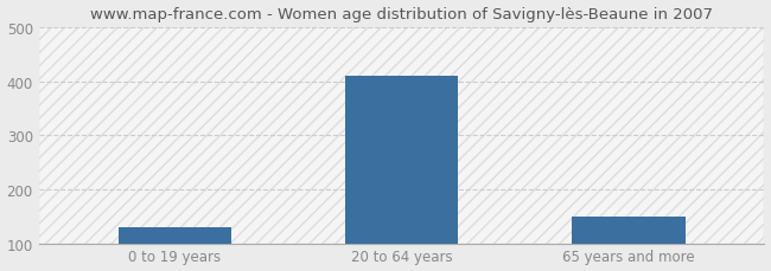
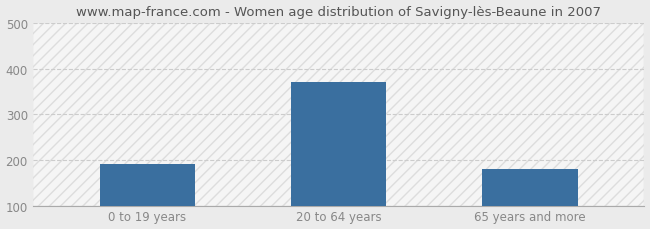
0 to 19 years: 130 -> 190
20 to 64 years: 410 -> 370
65 years and more: 150 -> 180
